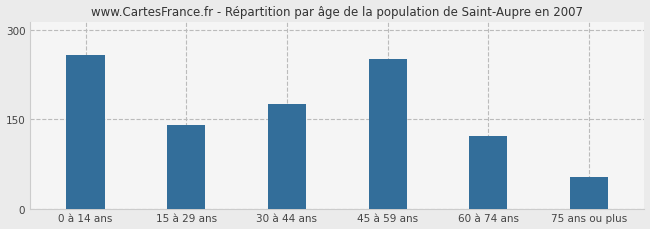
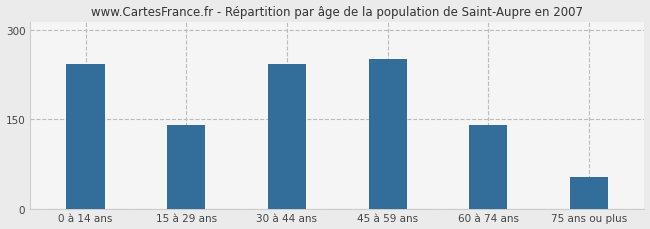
0 à 14 ans: 258 -> 243
30 à 44 ans: 176 -> 243
60 à 74 ans: 122 -> 140
